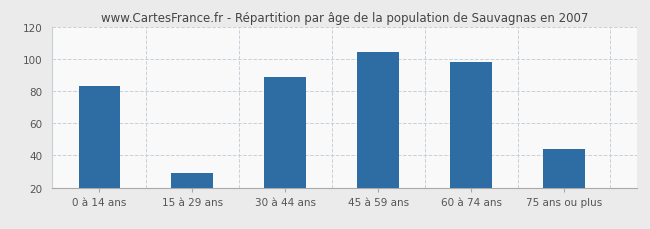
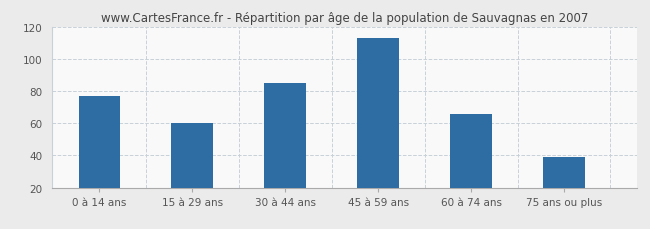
0 à 14 ans: 83 -> 77
15 à 29 ans: 29 -> 60
30 à 44 ans: 89 -> 85
45 à 59 ans: 104 -> 113
60 à 74 ans: 98 -> 66
75 ans ou plus: 44 -> 39
